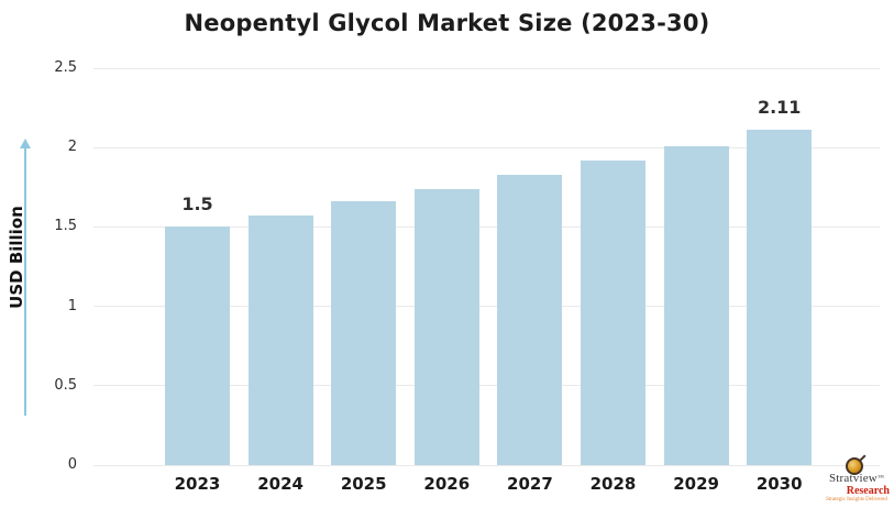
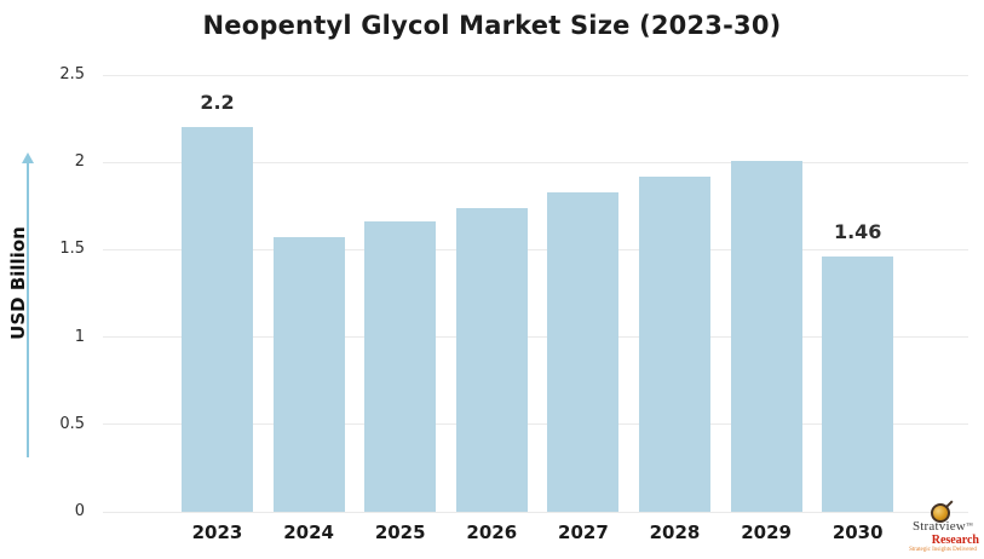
2023: 1.5 -> 2.2
2030: 2.11 -> 1.46
